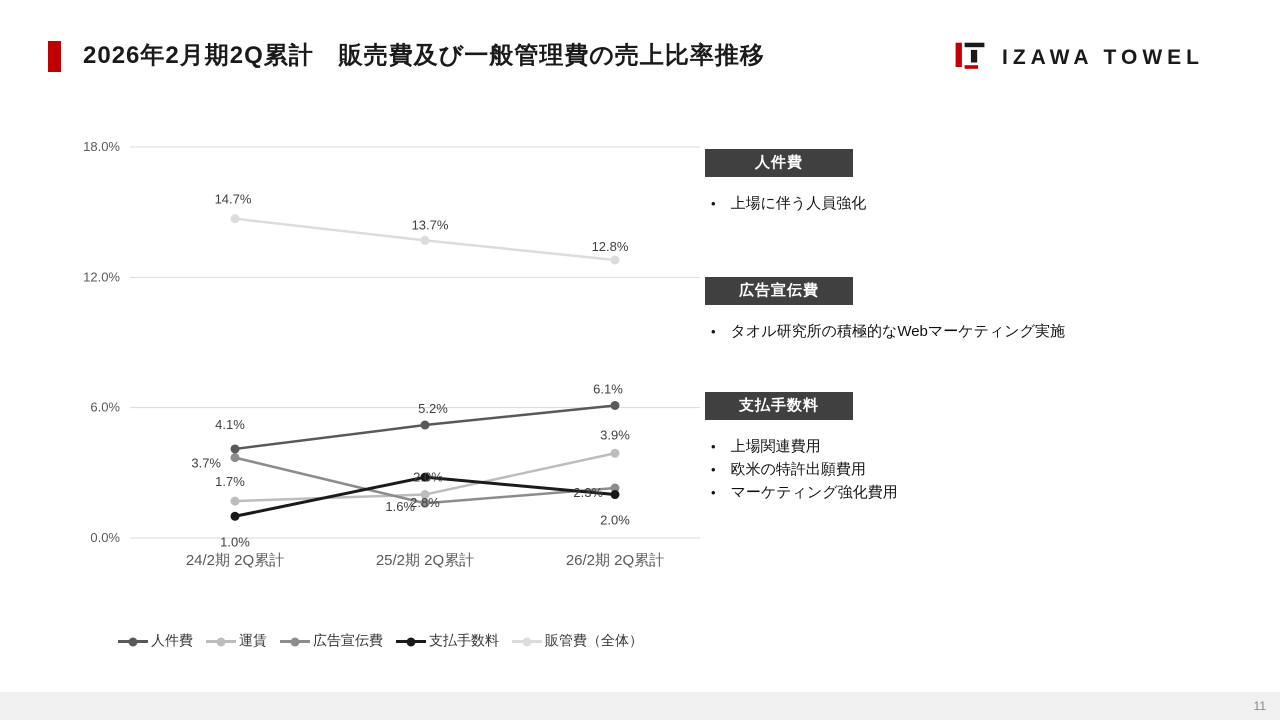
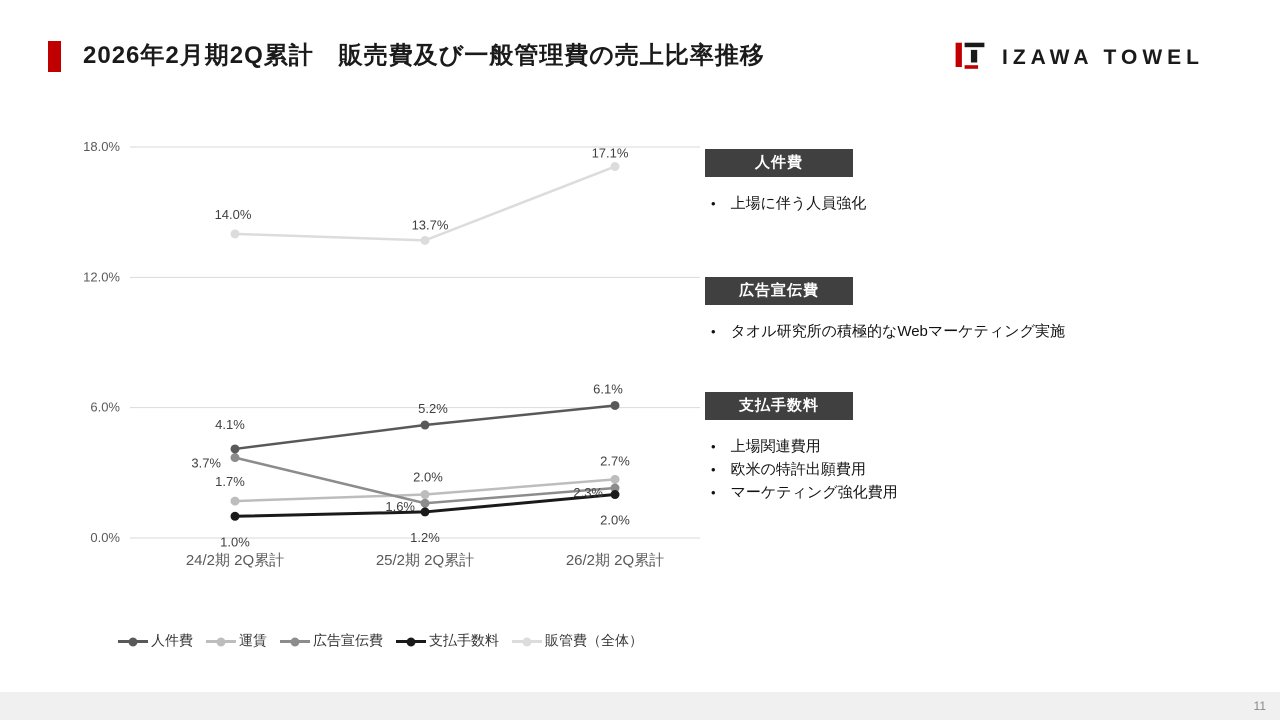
販管費（全体）/24/2期 2Q累計: 14.7% -> 14.0%
支払手数料/25/2期 2Q累計: 2.8% -> 1.2%
運賃/26/2期 2Q累計: 3.9% -> 2.7%
販管費（全体）/26/2期 2Q累計: 12.8% -> 17.1%
